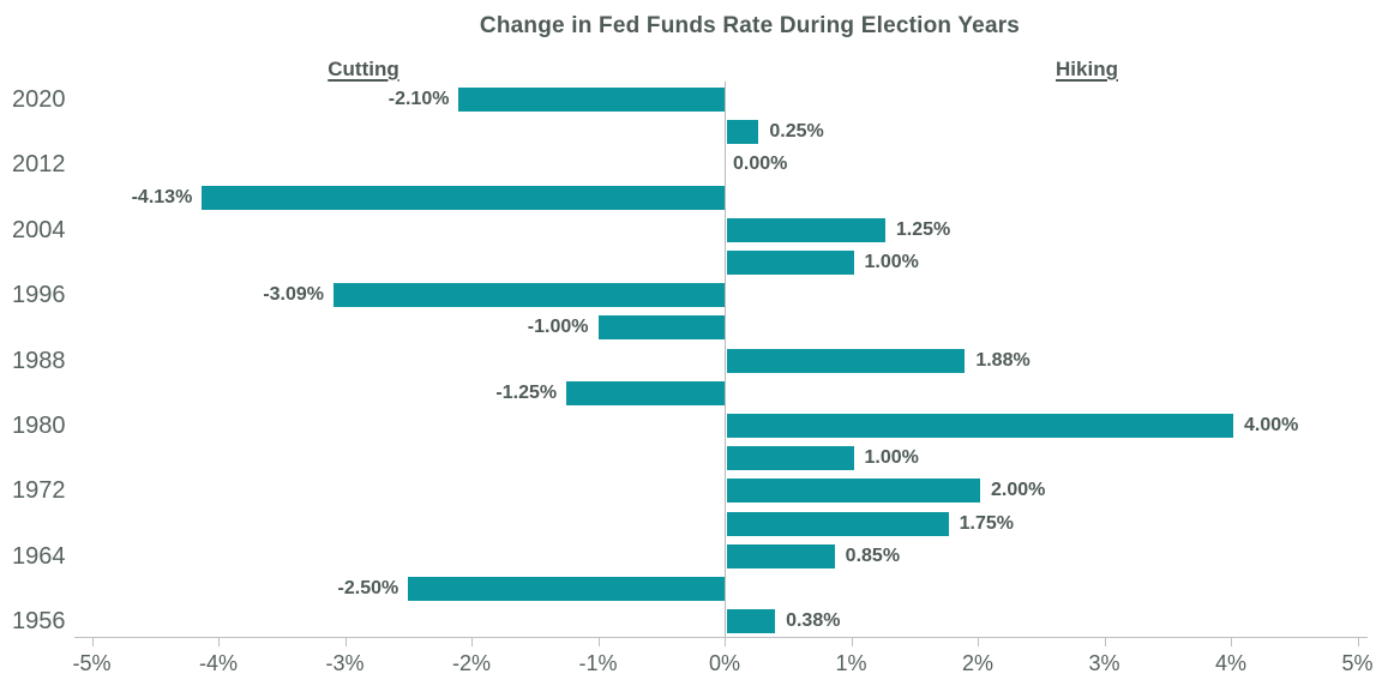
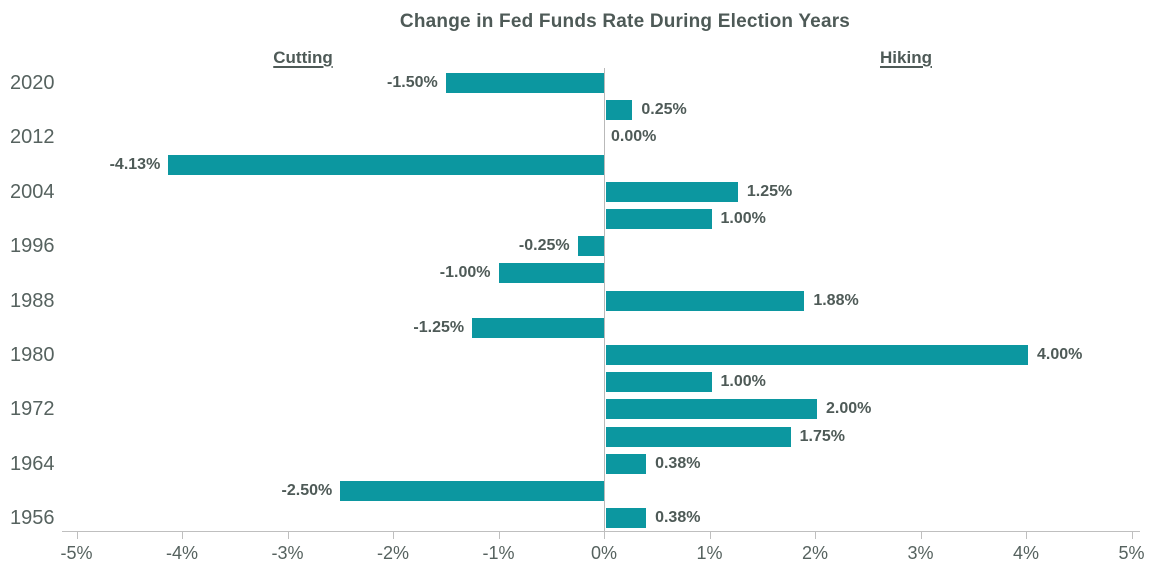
2020: -2.10% -> -1.50%
1996: -3.09% -> -0.25%
1964: 0.85% -> 0.38%
